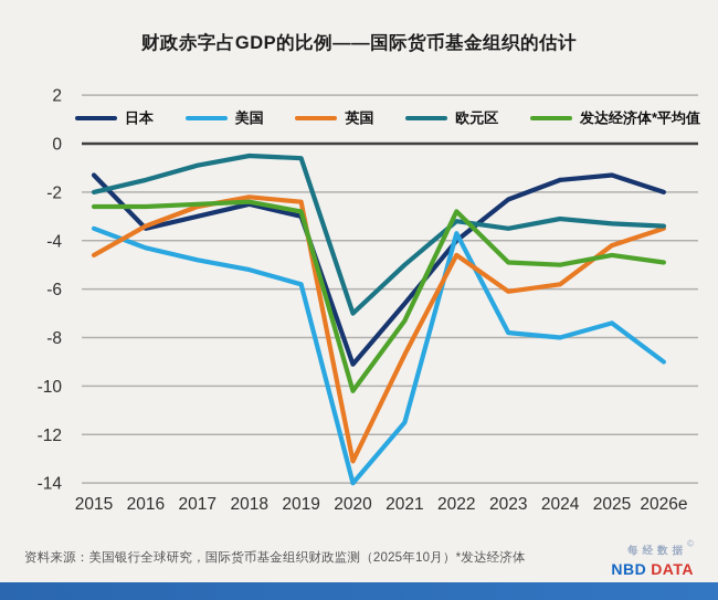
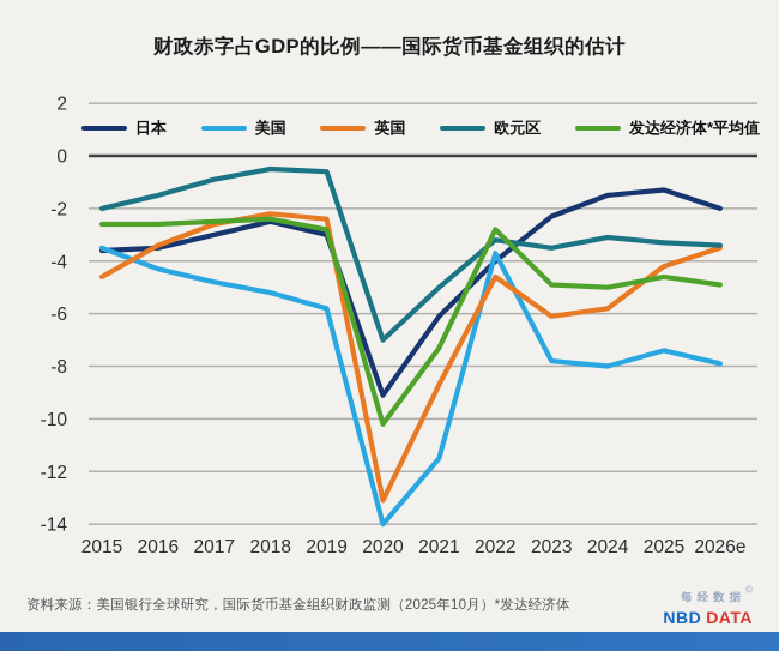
日本/2015: -1.3 -> -3.6
日本/2021: -6.6 -> -6.1
美国/2026e: -9.0 -> -7.9
